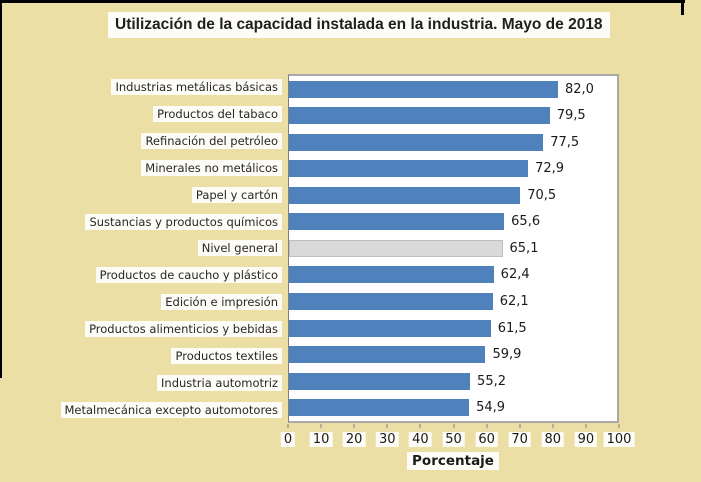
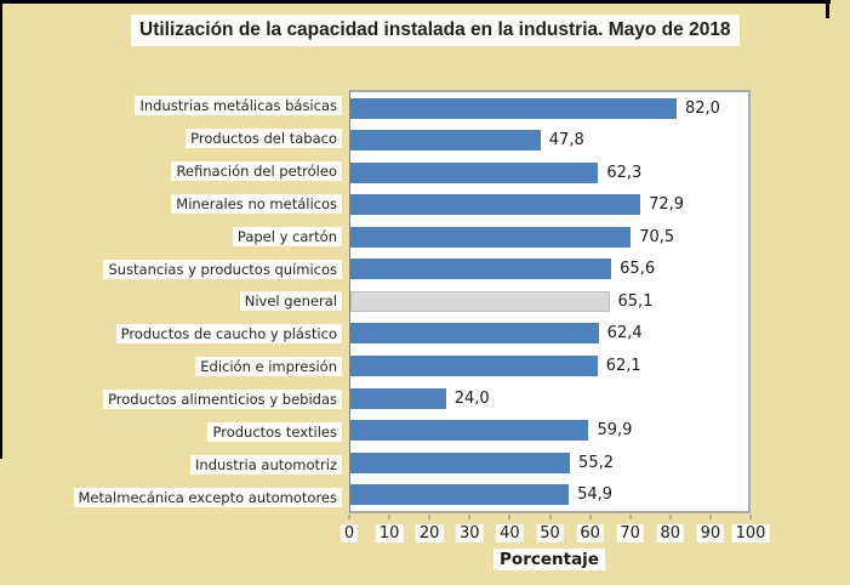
Productos del tabaco: 79,5 -> 47,8
Refinación del petróleo: 77,5 -> 62,3
Productos alimenticios y bebidas: 61,5 -> 24,0
